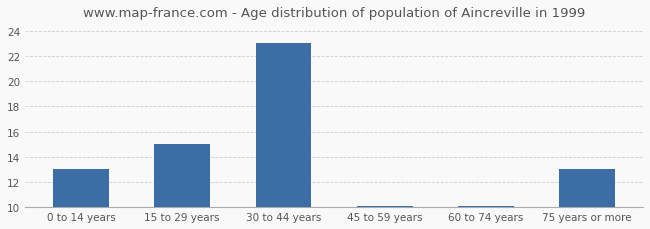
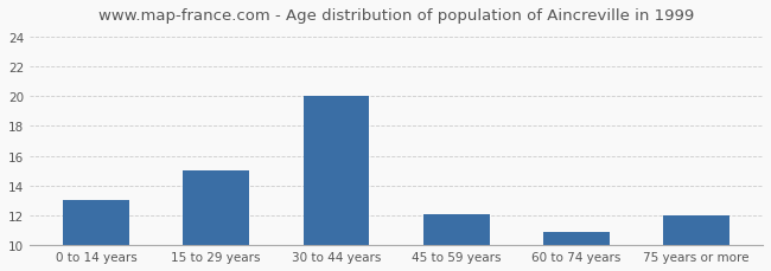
30 to 44 years: 23.0 -> 20.0
45 to 59 years: 10.1 -> 12.1
60 to 74 years: 10.1 -> 10.9
75 years or more: 13.0 -> 12.0
